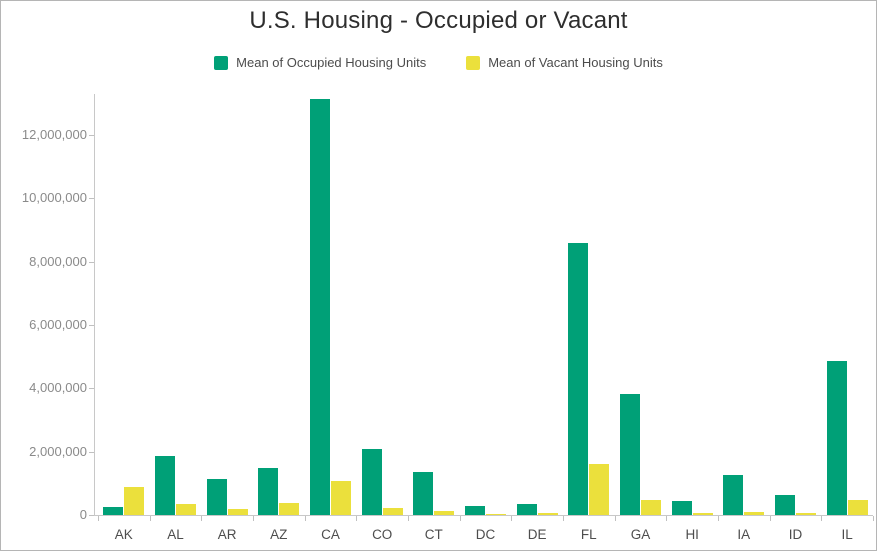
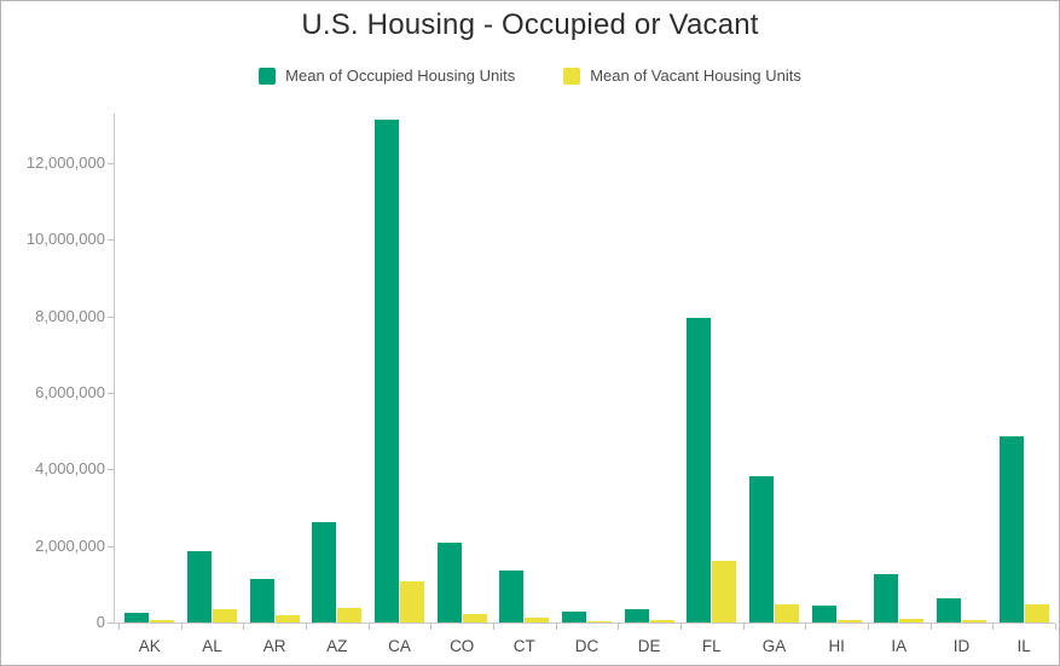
Mean of Vacant Housing Units/AK: 900000 -> 100000
Mean of Occupied Housing Units/AZ: 1500000 -> 2600000
Mean of Occupied Housing Units/FL: 8600000 -> 8000000
